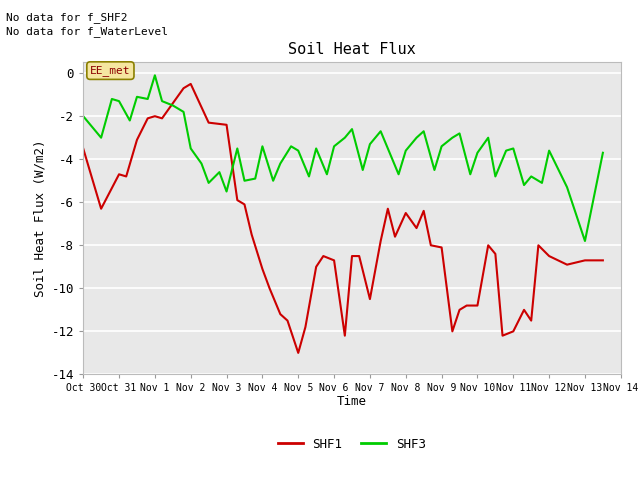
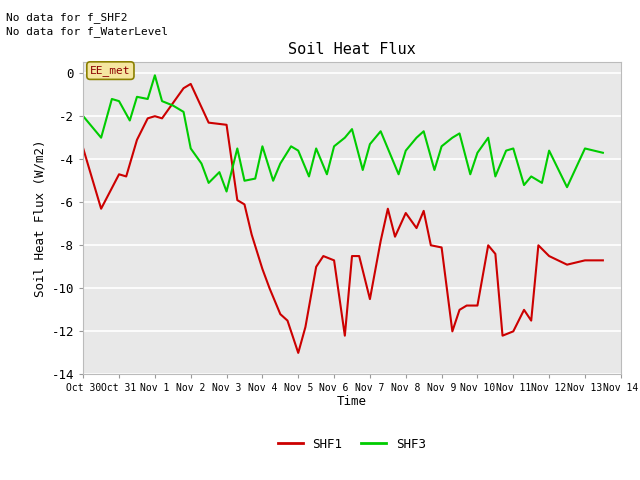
SHF3/Nov 13: -7.8 -> -3.5
